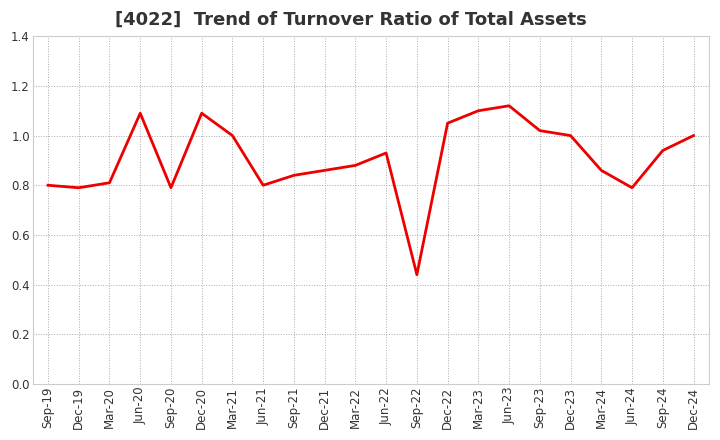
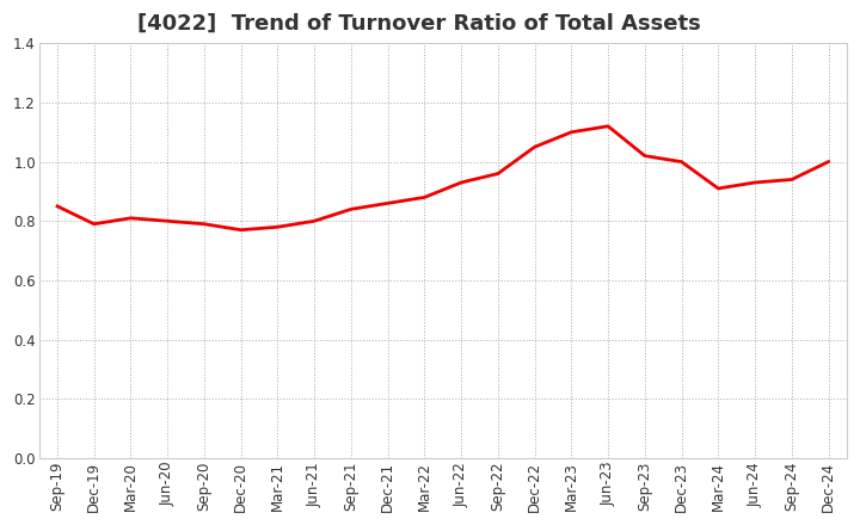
Sep-19: 0.80 -> 0.85
Jun-20: 1.09 -> 0.80
Dec-20: 1.09 -> 0.77
Mar-21: 1.00 -> 0.78
Sep-22: 0.44 -> 0.96
Mar-24: 0.86 -> 0.91
Jun-24: 0.79 -> 0.93
